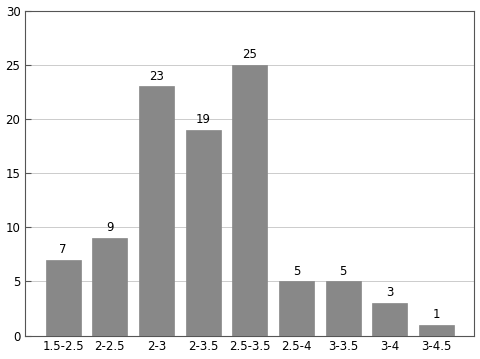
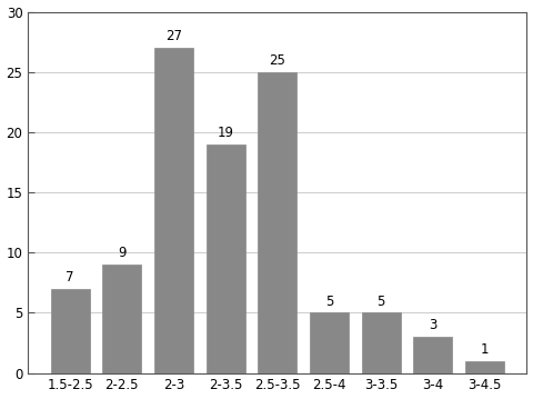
2-3: 23 -> 27
